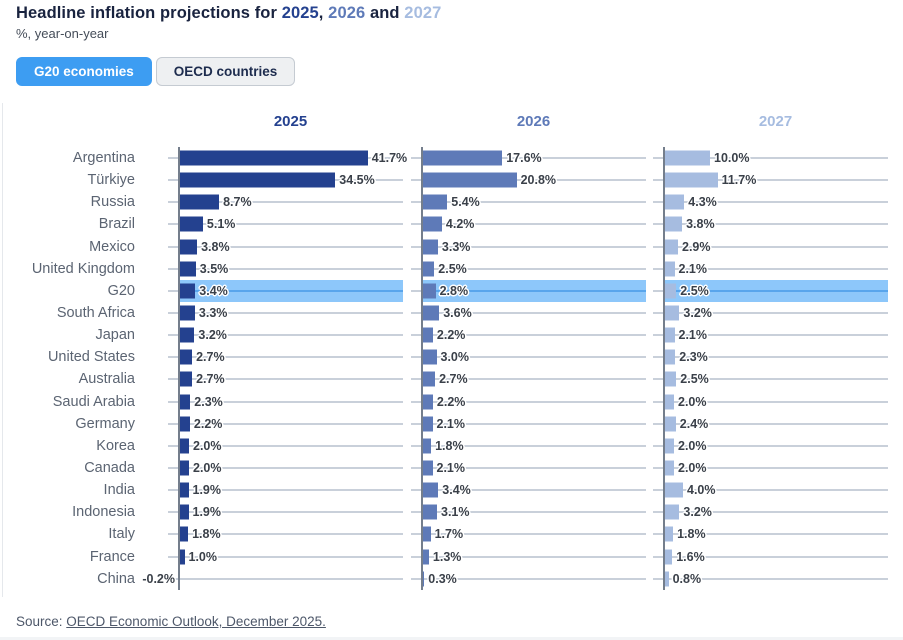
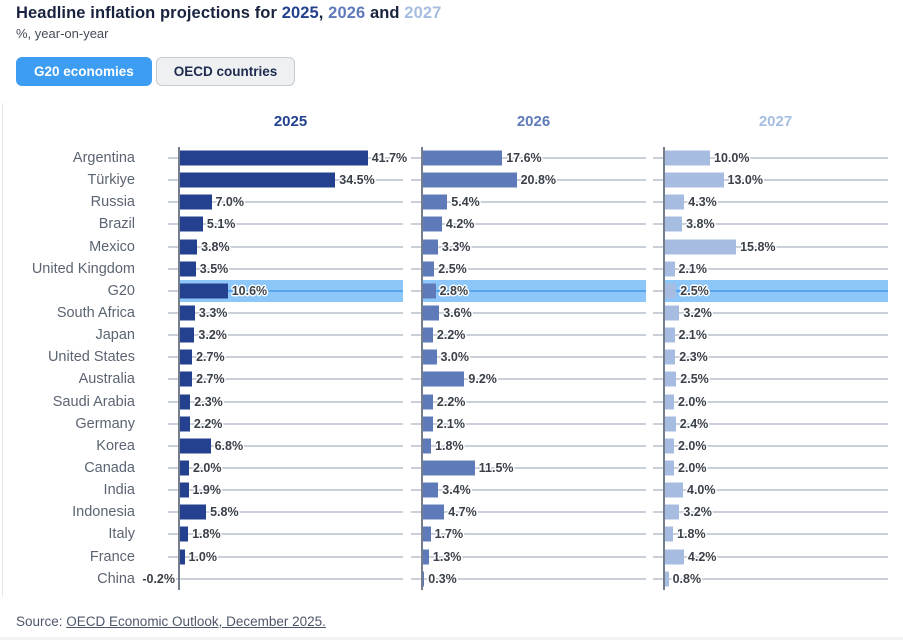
2027/Türkiye: 11.7% -> 13.0%
2025/Russia: 8.7% -> 7.0%
2027/Mexico: 2.9% -> 15.8%
2025/G20: 3.4% -> 10.6%
2026/Australia: 2.7% -> 9.2%
2025/Korea: 2.0% -> 6.8%
2026/Canada: 2.1% -> 11.5%
2025/Indonesia: 1.9% -> 5.8%
2026/Indonesia: 3.1% -> 4.7%
2027/France: 1.6% -> 4.2%
